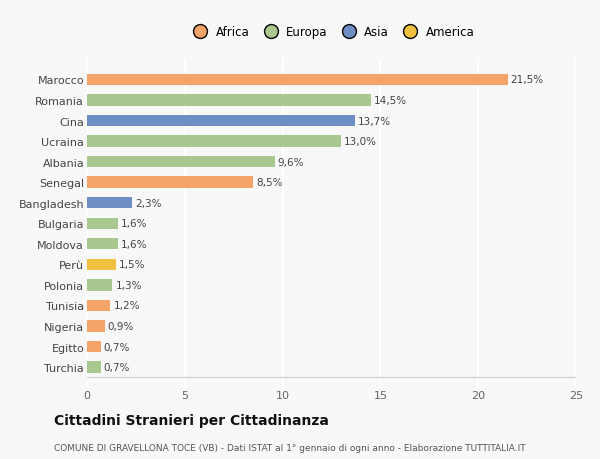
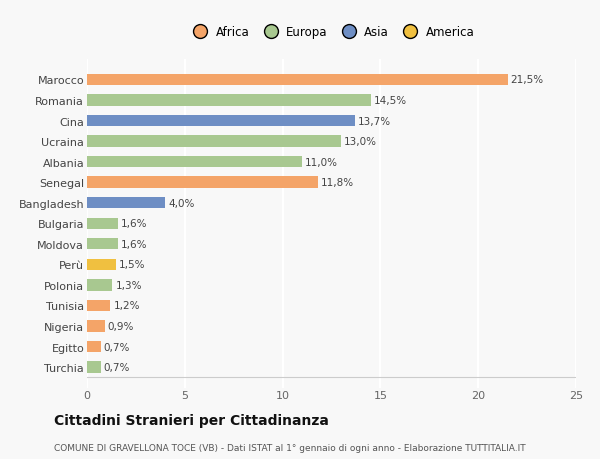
Albania: 9,6% -> 11,0%
Senegal: 8,5% -> 11,8%
Bangladesh: 2,3% -> 4,0%
